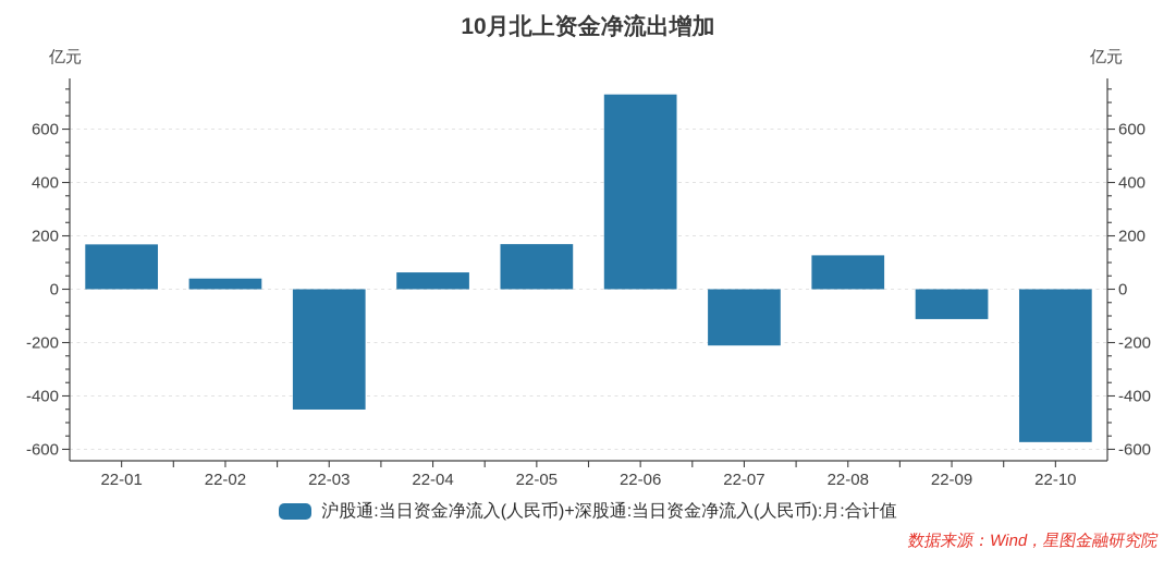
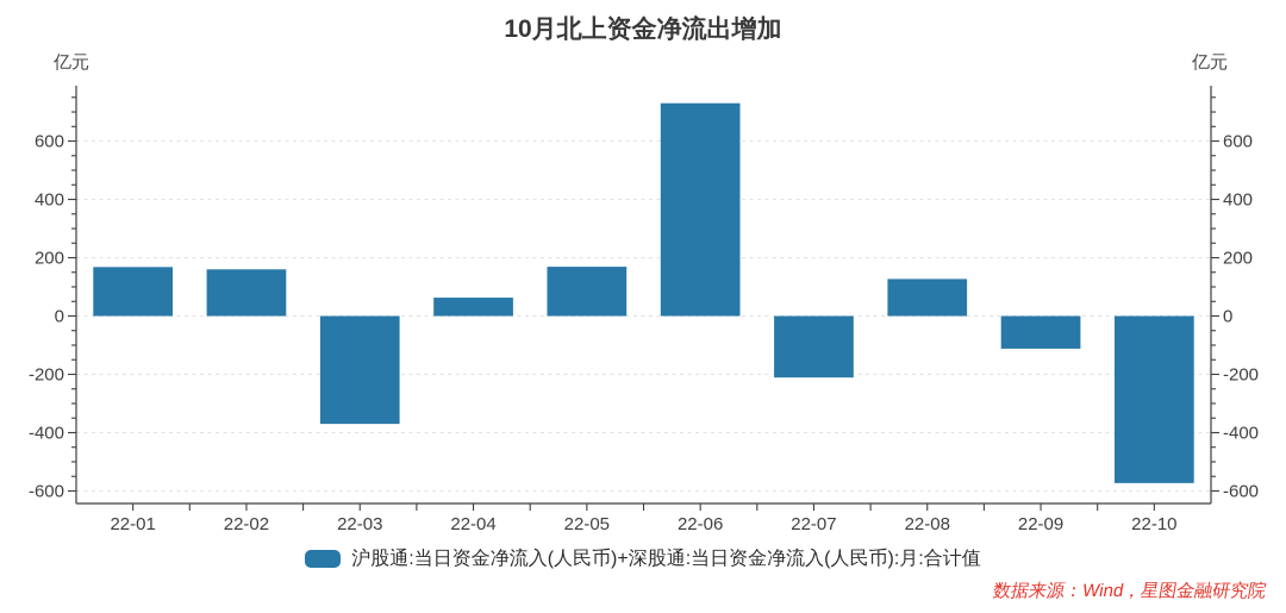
22-02: 40 -> 160
22-03: -450 -> -370
